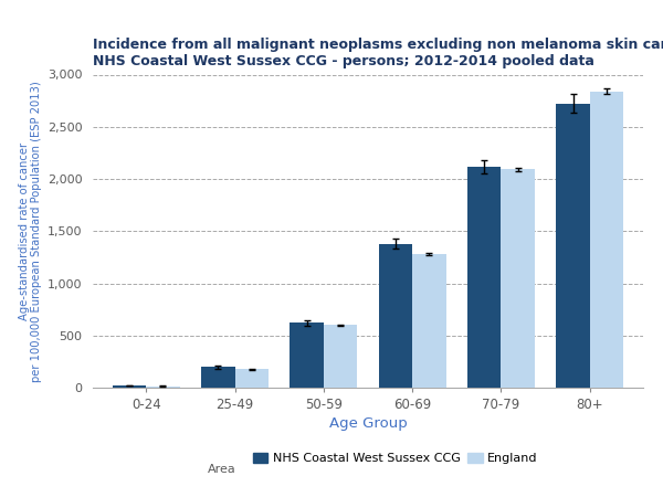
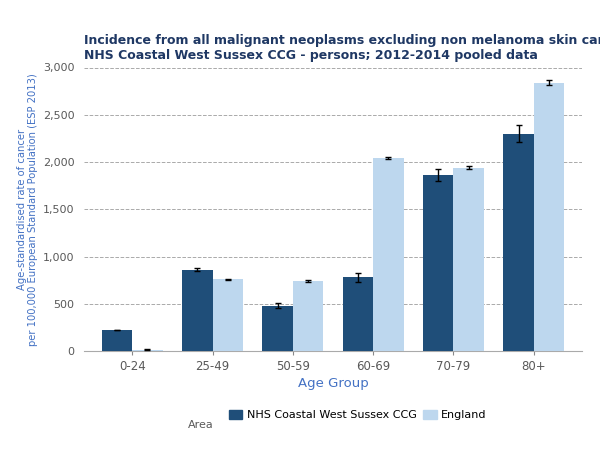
NHS Coastal West Sussex CCG/0-24: 20 -> 220
NHS Coastal West Sussex CCG/25-49: 200 -> 860
England/25-49: 180 -> 760
NHS Coastal West Sussex CCG/50-59: 620 -> 480
England/50-59: 600 -> 740
NHS Coastal West Sussex CCG/60-69: 1,380 -> 780
England/60-69: 1,280 -> 2,040
NHS Coastal West Sussex CCG/70-79: 2,120 -> 1,860
England/70-79: 2,090 -> 1,940
NHS Coastal West Sussex CCG/80+: 2,720 -> 2,300
